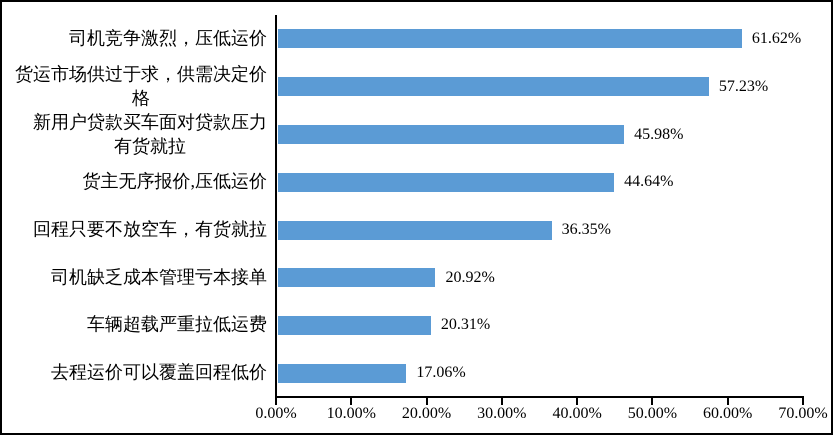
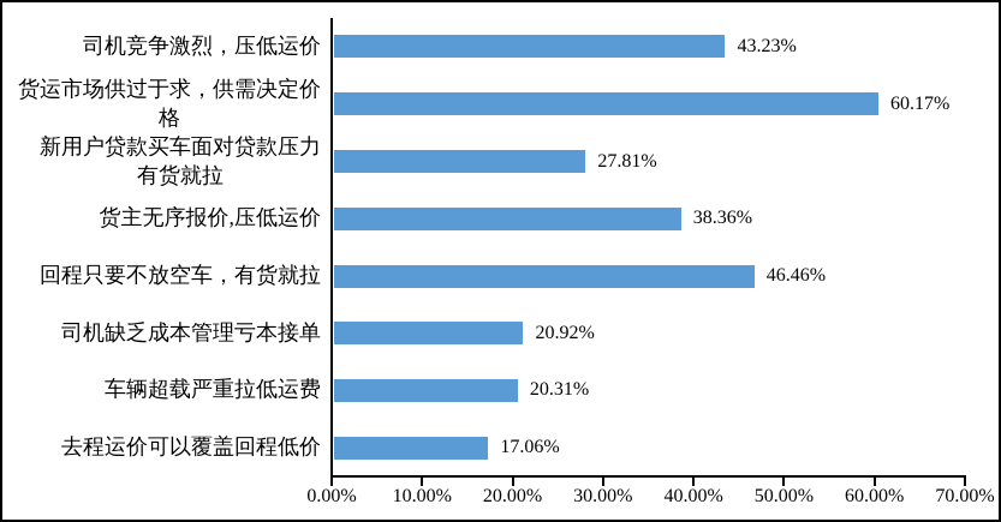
司机竞争激烈，压低运价: 61.62% -> 43.23%
货运市场供过于求，供需决定价 格: 57.23% -> 60.17%
新用户贷款买车面对贷款压力 有货就拉: 45.98% -> 27.81%
货主无序报价,压低运价: 44.64% -> 38.36%
回程只要不放空车，有货就拉: 36.35% -> 46.46%
